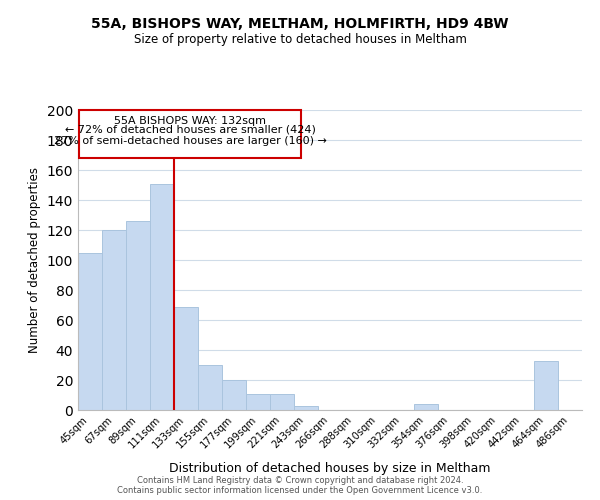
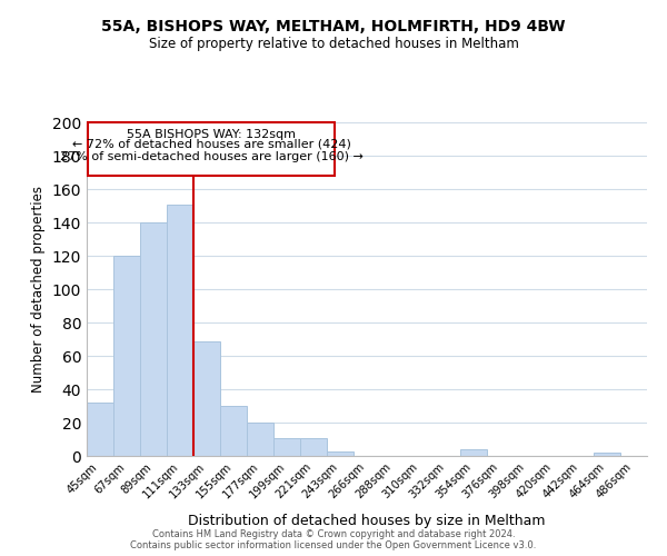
45sqm: 105 -> 32
89sqm: 126 -> 140
464sqm: 33 -> 2
